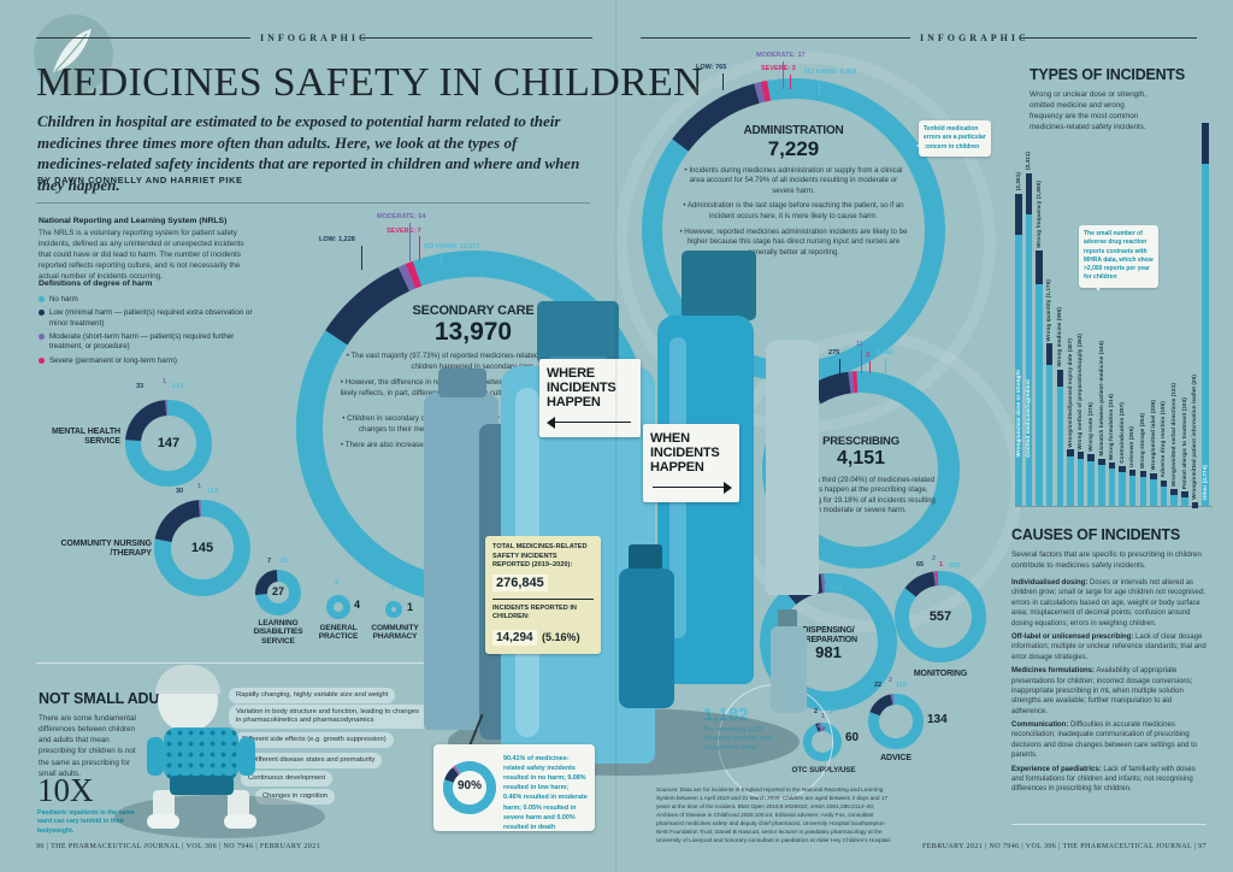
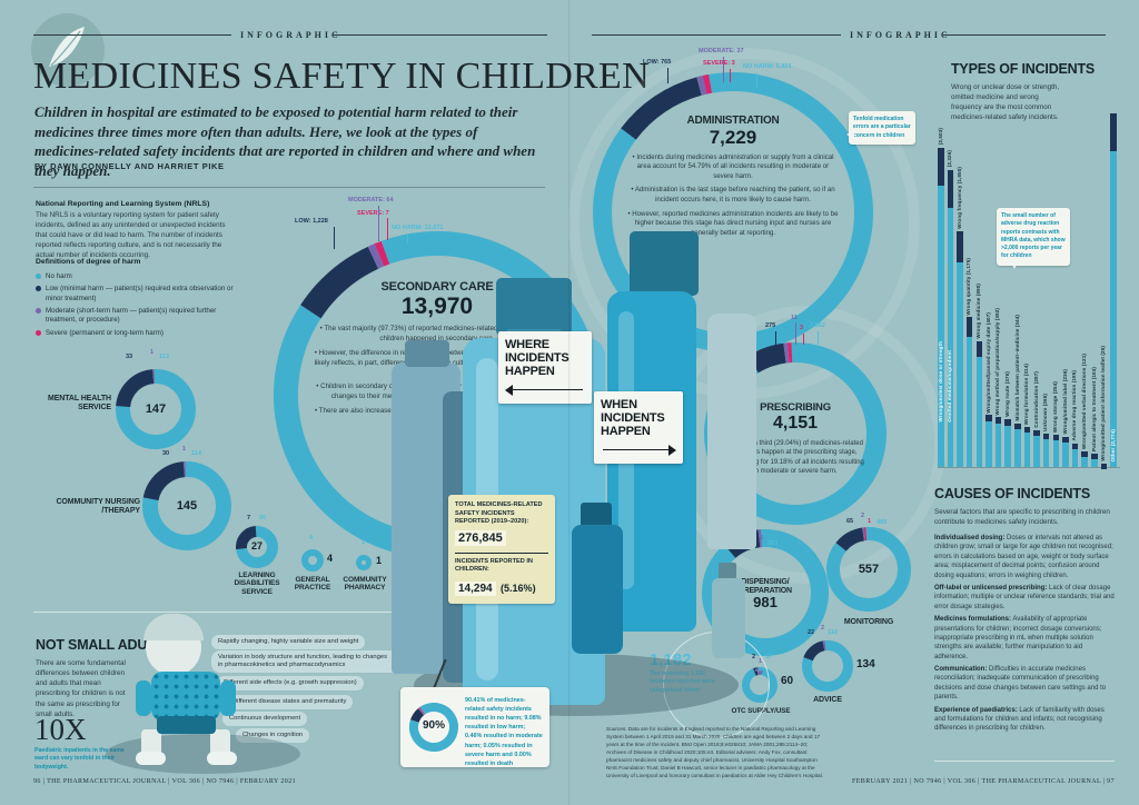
TYPES OF INCIDENTS/Wrong/unclear dose or strength: 2,261 -> 2,503
TYPES OF INCIDENTS/Omitted medicine/ingredient: 2,411 -> 2,326
